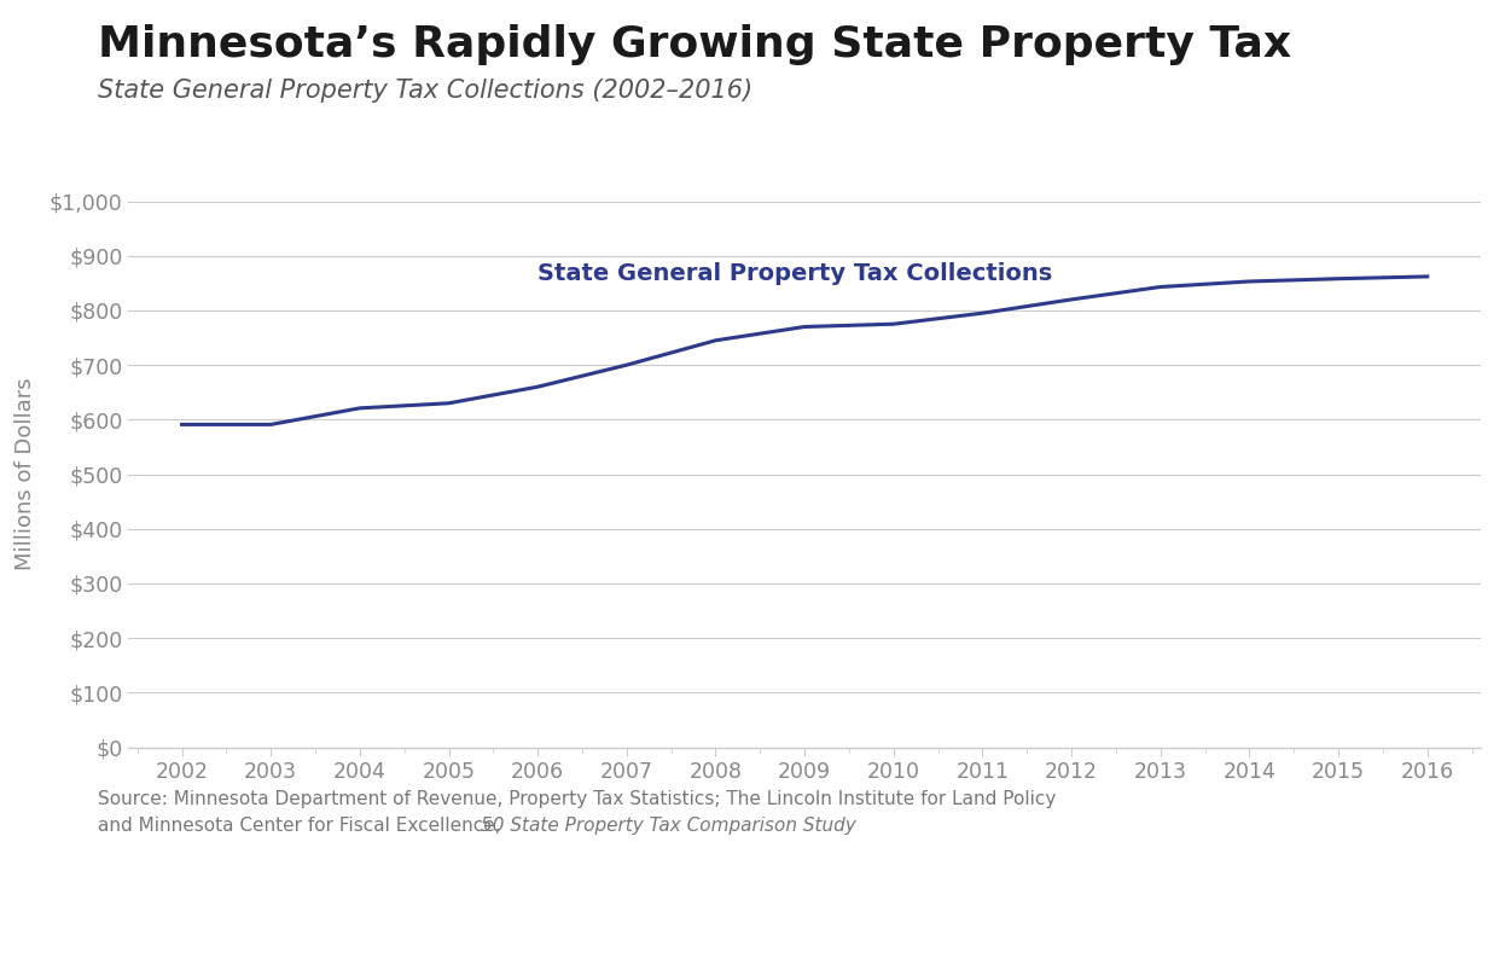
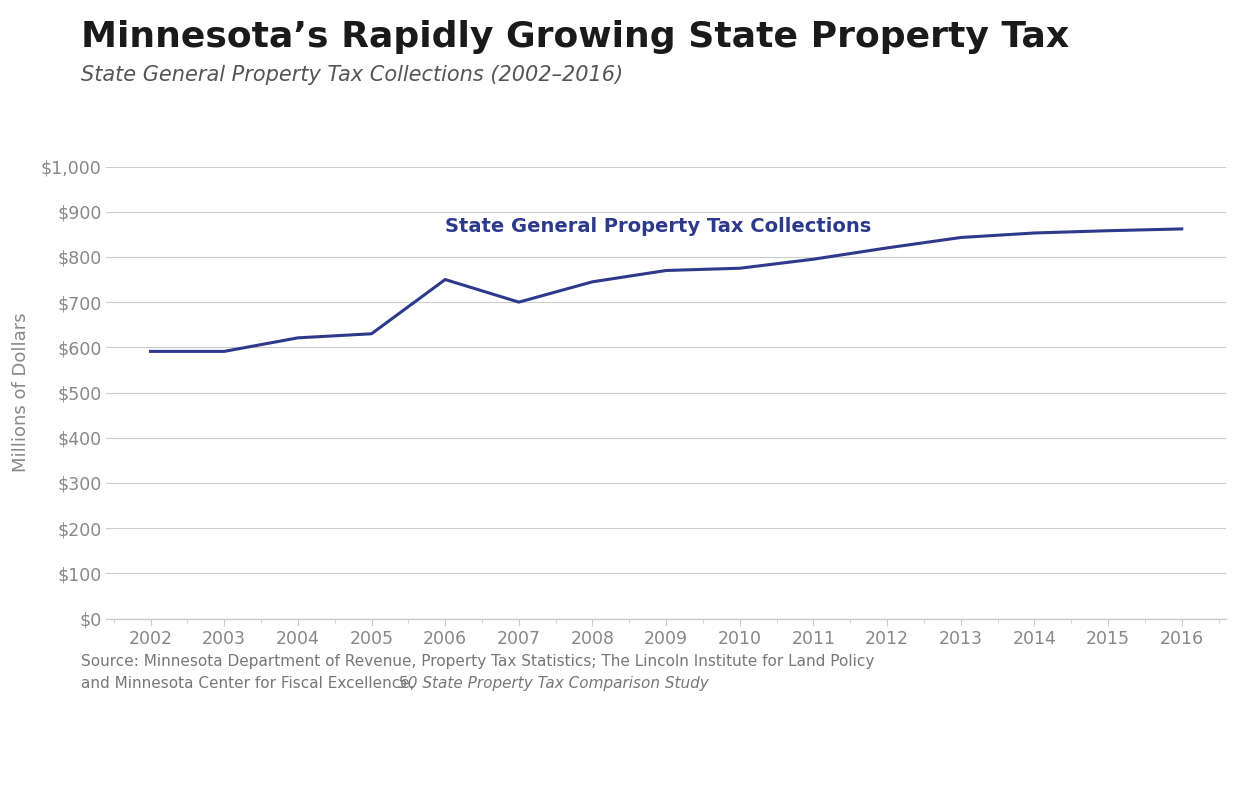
2006: $660 -> $750
